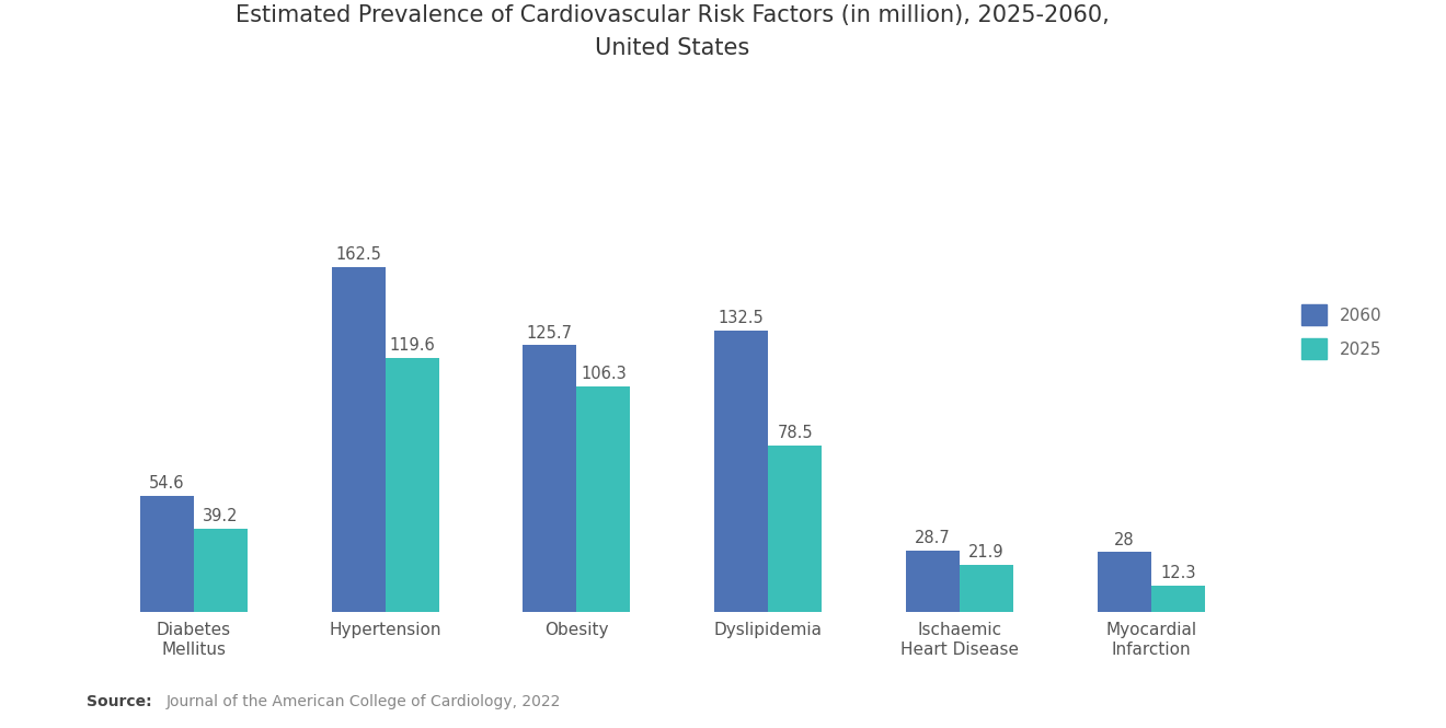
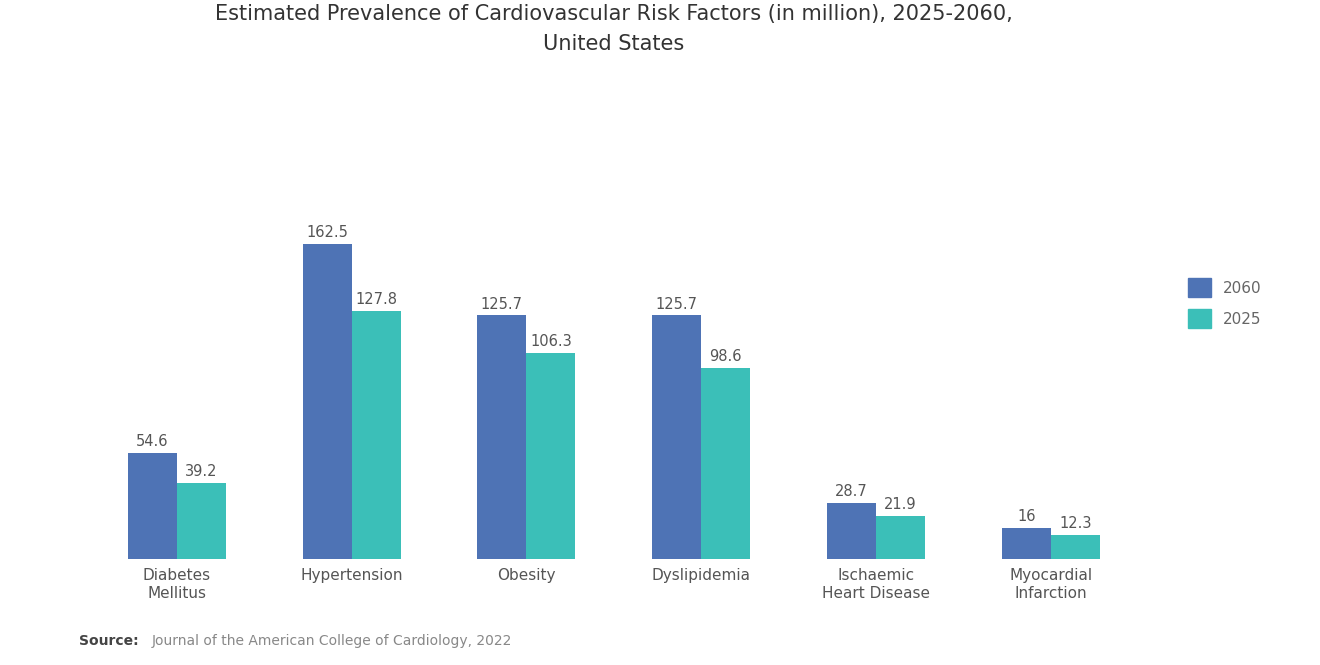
2025/Hypertension: 119.6 -> 127.8
2060/Dyslipidemia: 132.5 -> 125.7
2025/Dyslipidemia: 78.5 -> 98.6
2060/Myocardial Infarction: 28 -> 16
